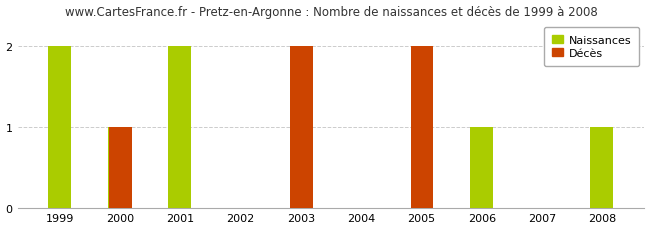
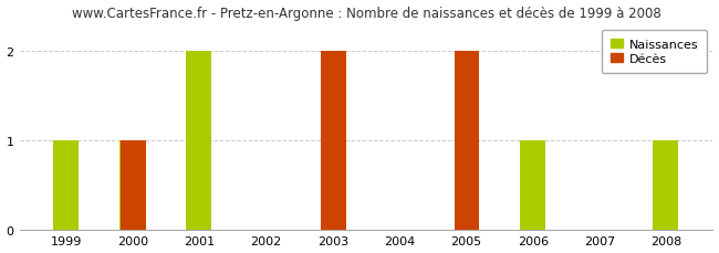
Naissances/1999: 2 -> 1
